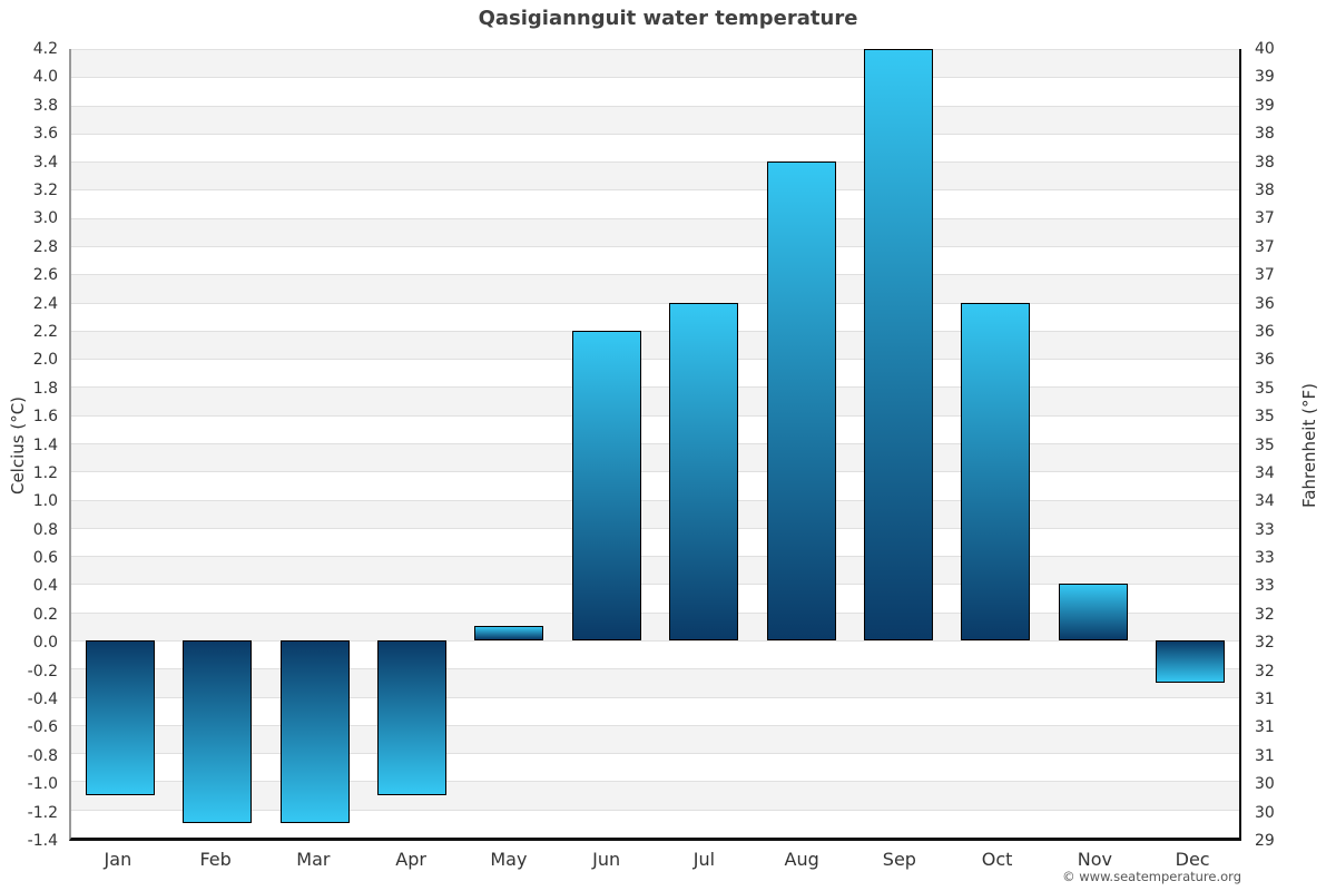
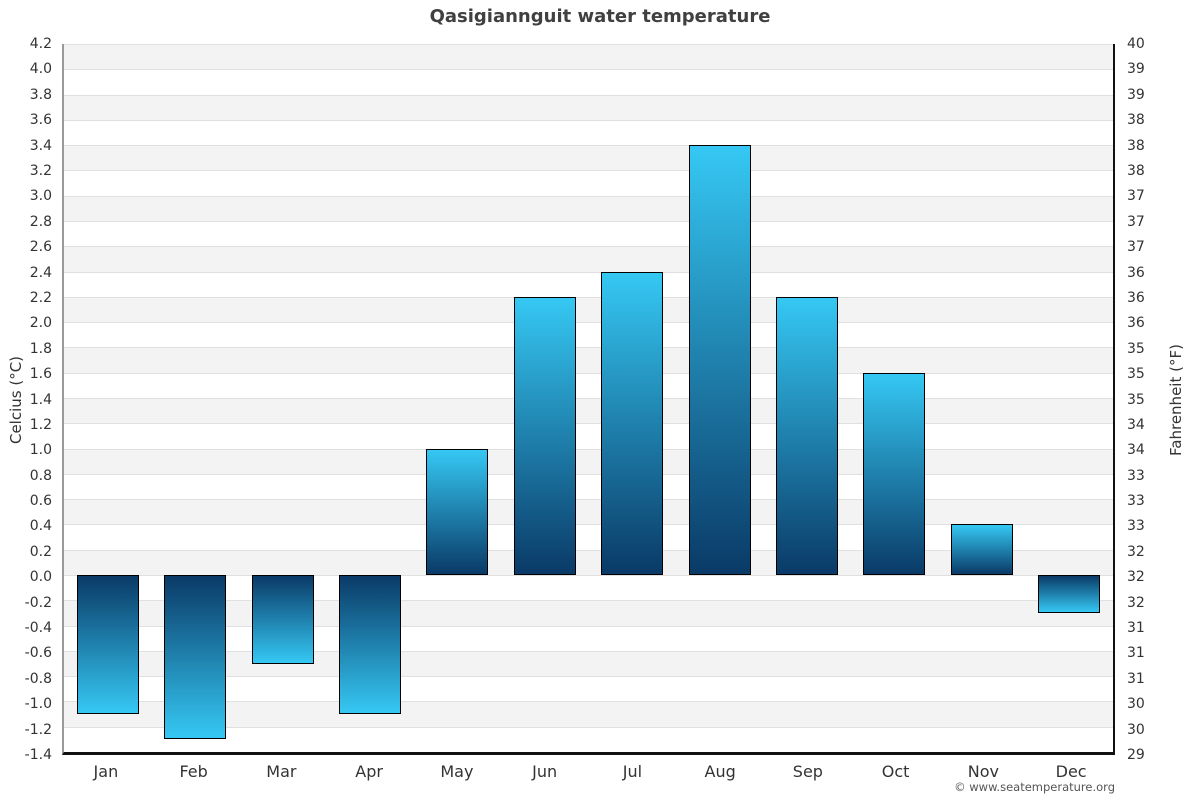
Mar: -1.3 -> -0.7
May: 0.1 -> 1.0
Sep: 4.2 -> 2.2
Oct: 2.4 -> 1.6
